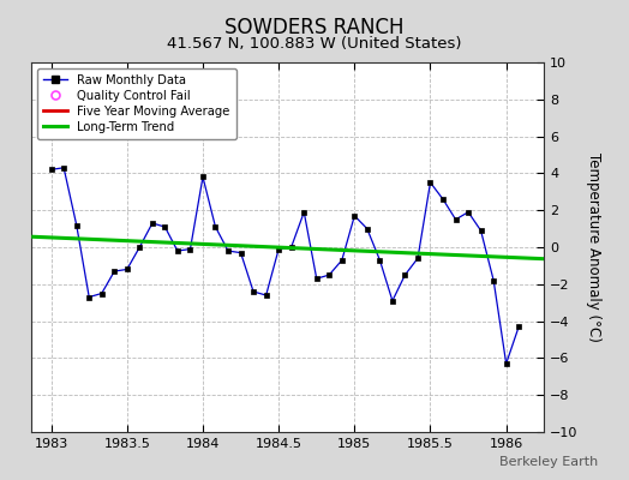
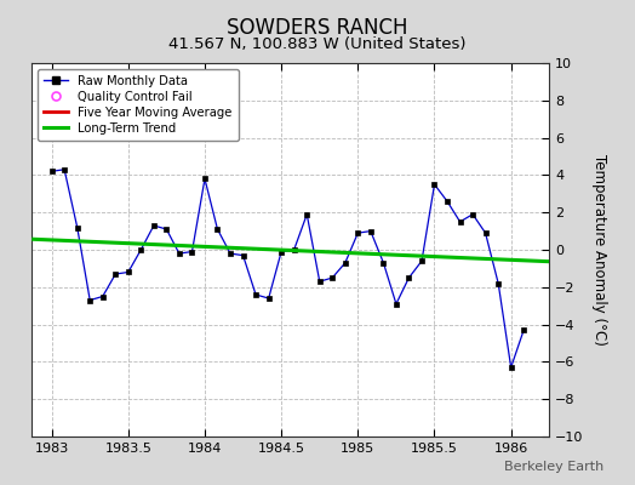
1985: 1.7 -> 0.9
